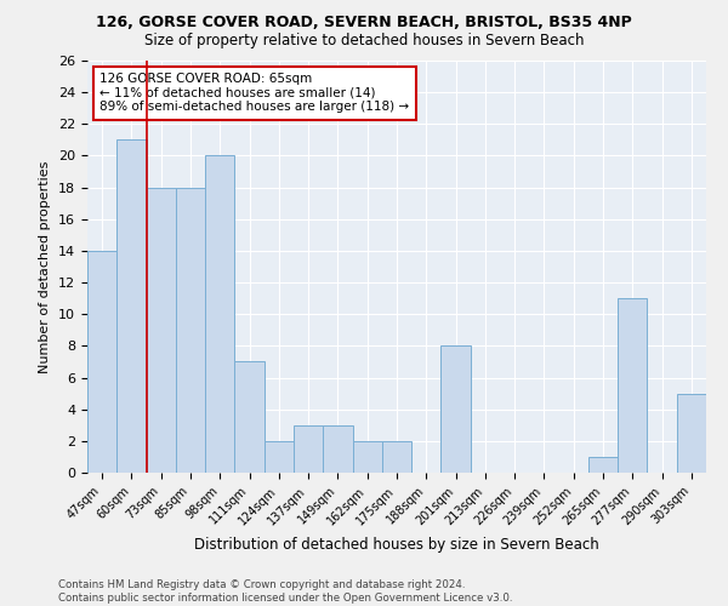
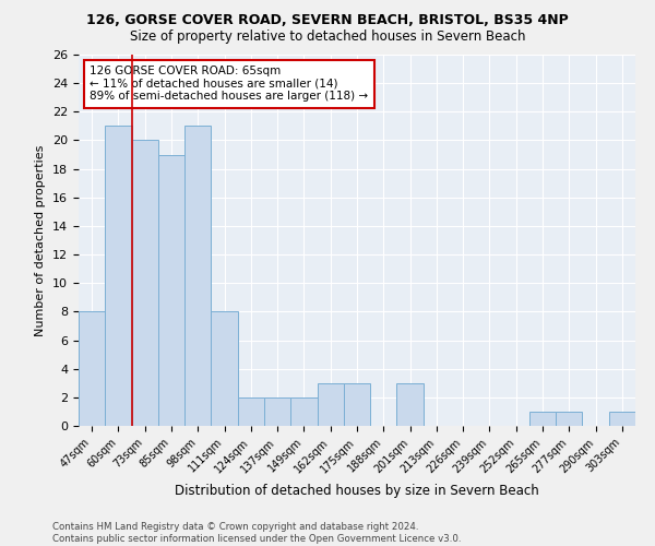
47sqm: 14 -> 8
73sqm: 18 -> 20
85sqm: 18 -> 19
98sqm: 20 -> 21
111sqm: 7 -> 8
137sqm: 3 -> 2
149sqm: 3 -> 2
162sqm: 2 -> 3
175sqm: 2 -> 3
201sqm: 8 -> 3
277sqm: 11 -> 1
303sqm: 5 -> 1
